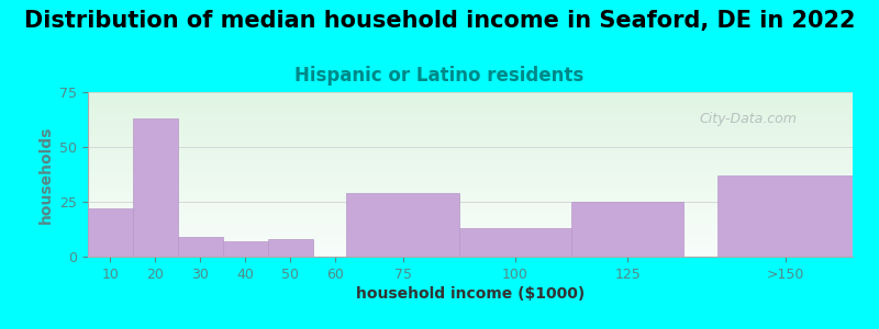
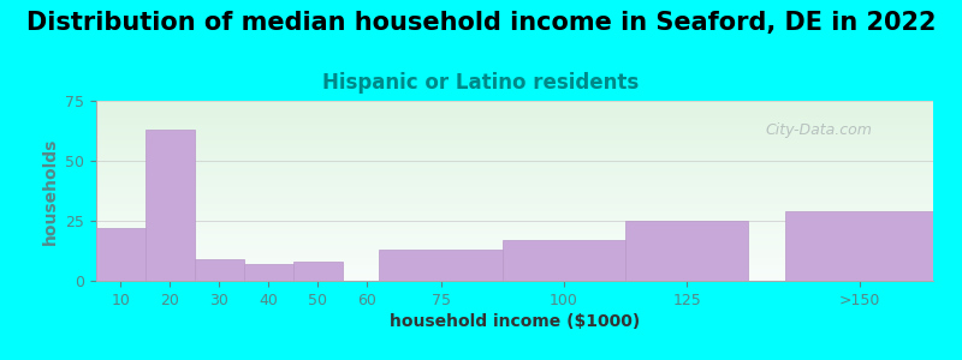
75: 29 -> 13
100: 13 -> 17
>150: 37 -> 29
